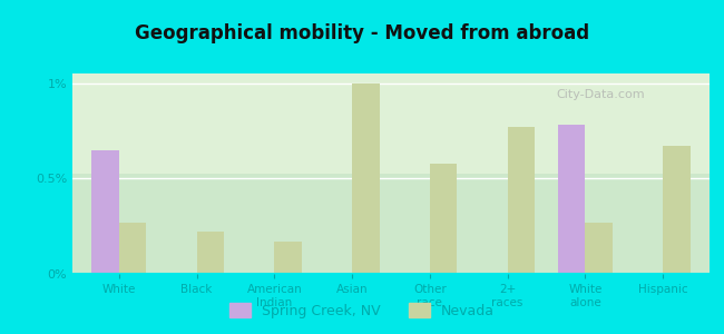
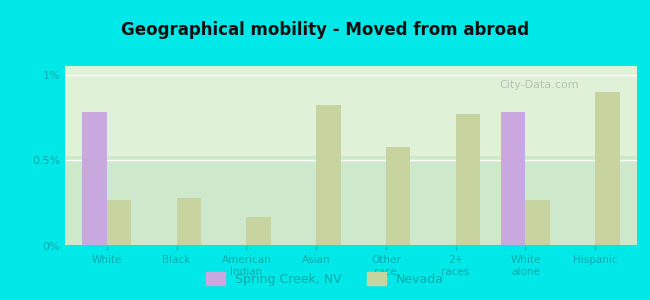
Spring Creek, NV/White: 0.65% -> 0.78%
Nevada/Black: 0.22% -> 0.28%
Nevada/Asian: 1.00% -> 0.82%
Nevada/Hispanic: 0.67% -> 0.90%
